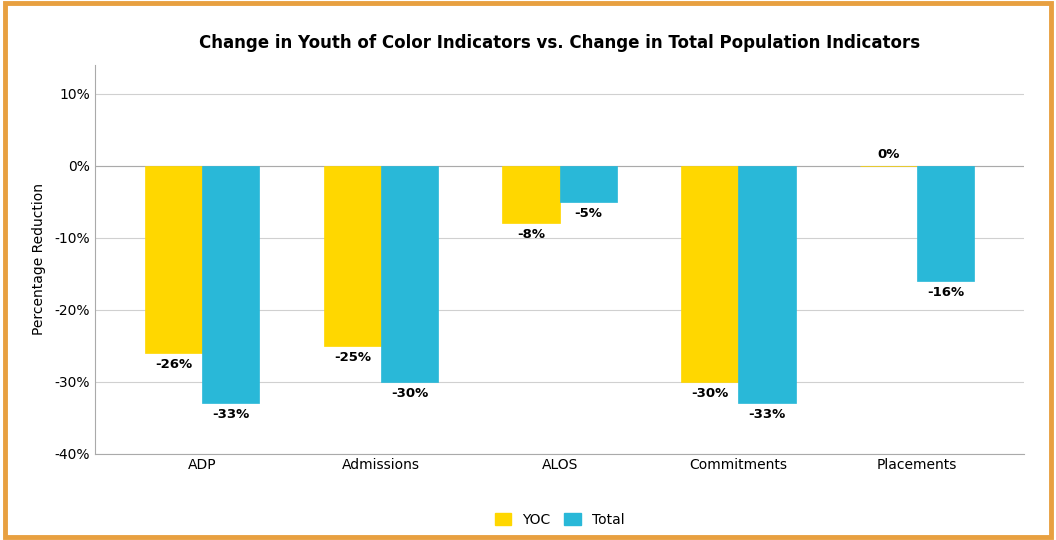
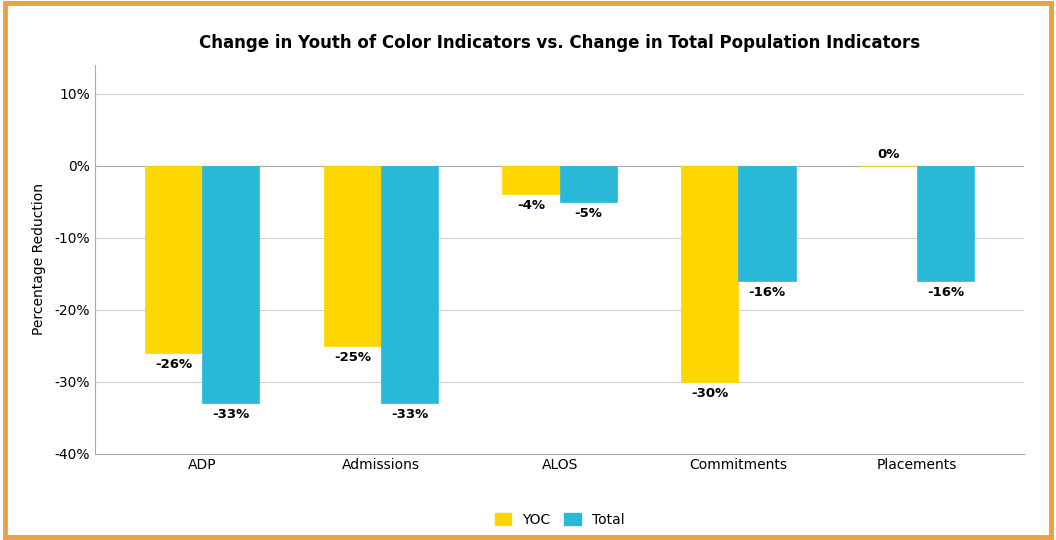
Total/Admissions: -30% -> -33%
YOC/ALOS: -8% -> -4%
Total/Commitments: -33% -> -16%
